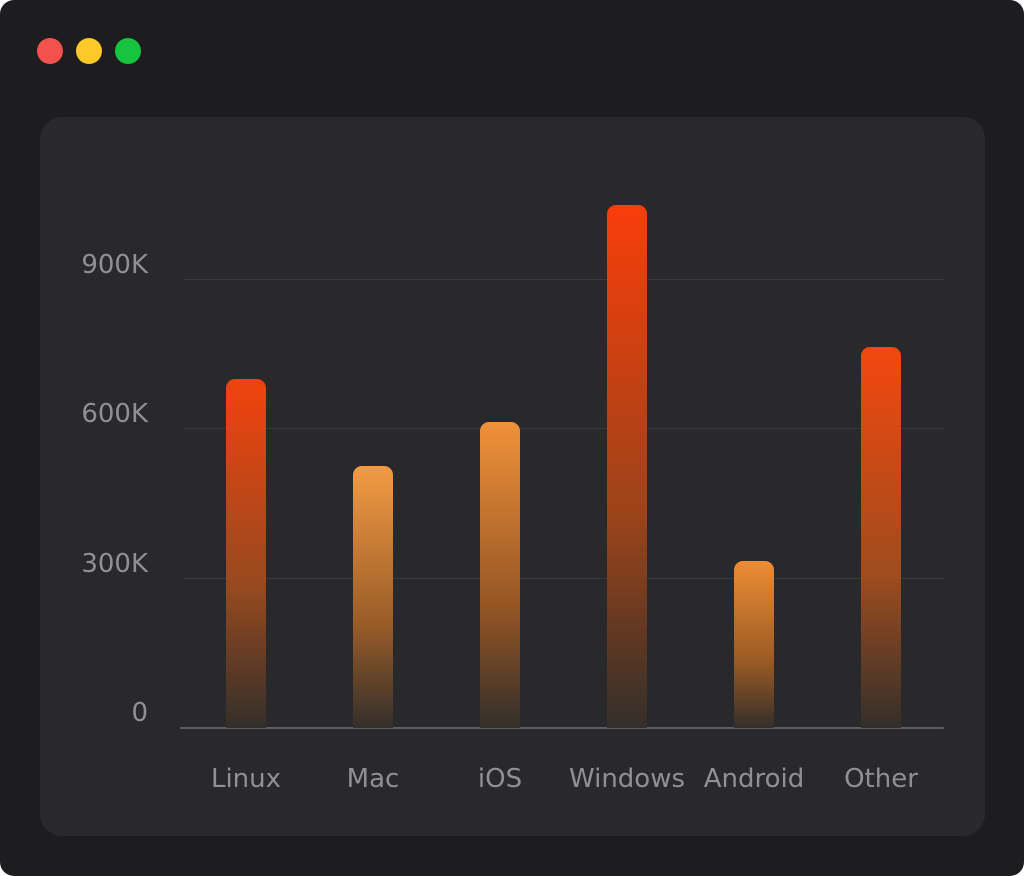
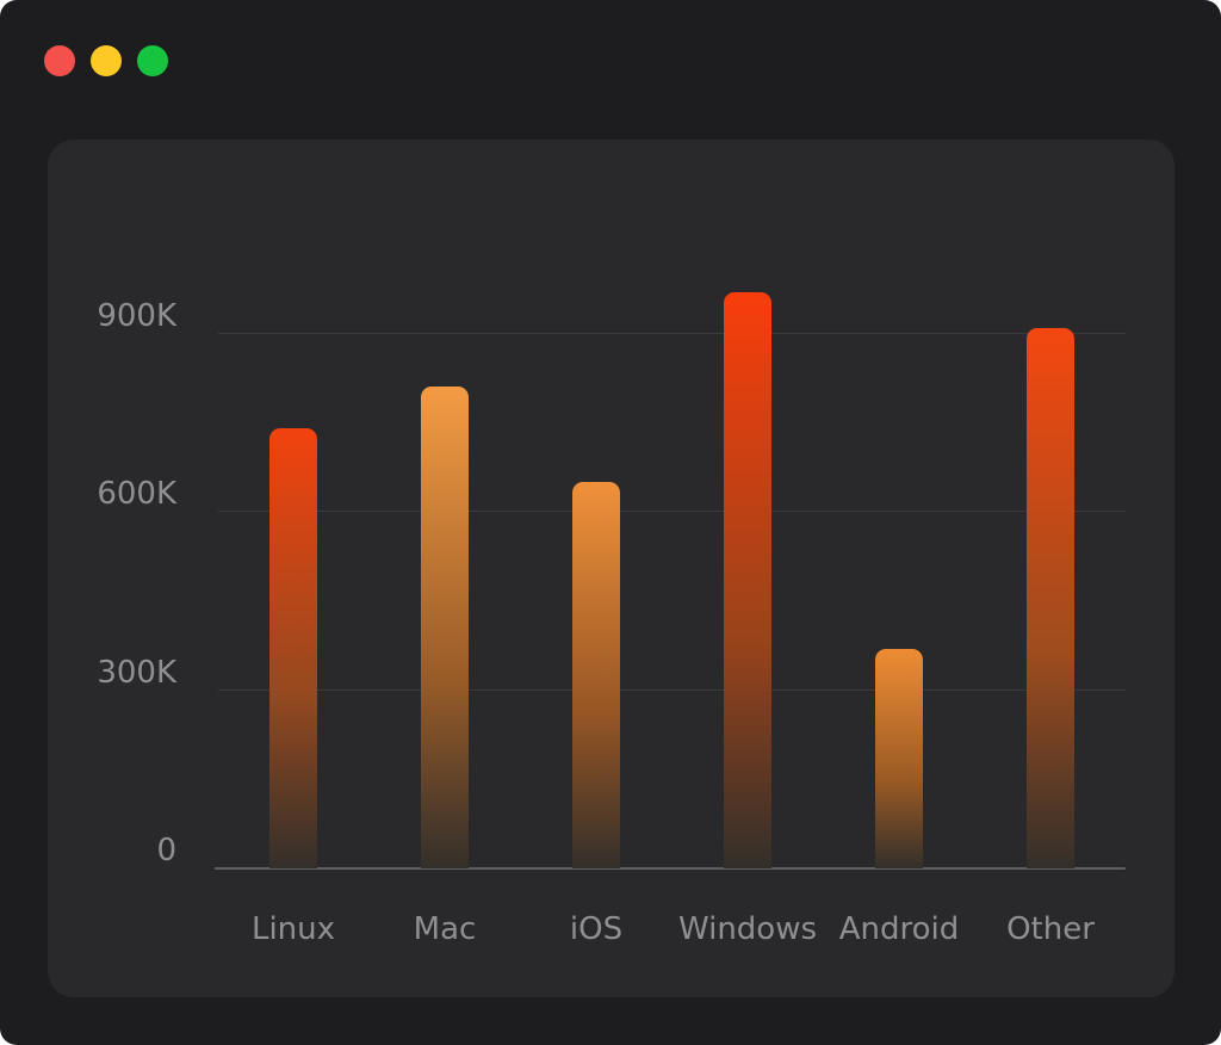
Linux: 700K -> 740K
Mac: 520K -> 810K
iOS: 620K -> 650K
Windows: 1050K -> 970K
Android: 340K -> 370K
Other: 760K -> 910K
